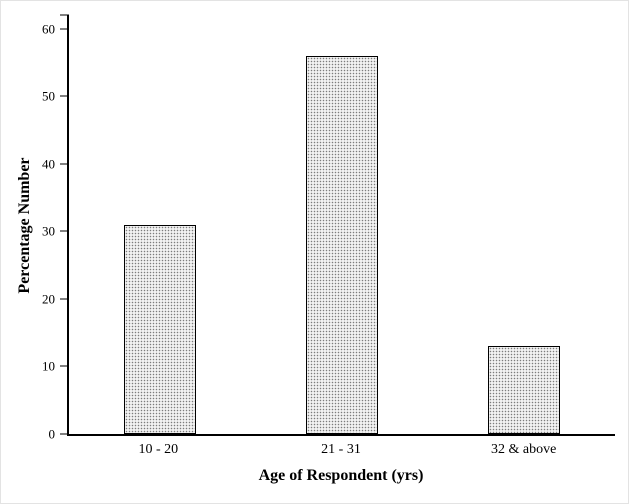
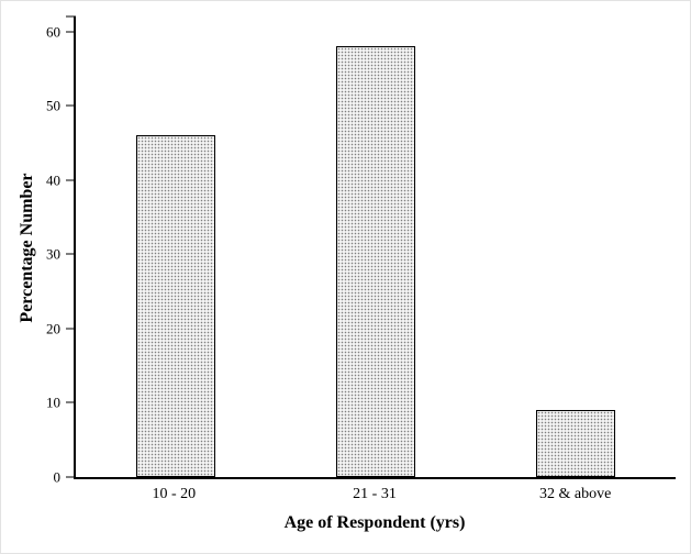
10 - 20: 31 -> 46
21 - 31: 56 -> 58
32 & above: 13 -> 9
